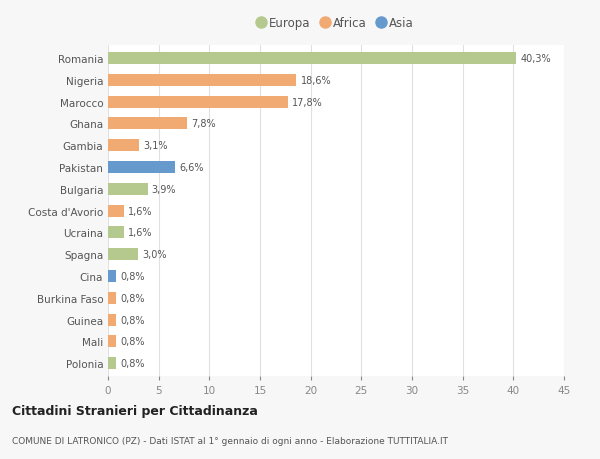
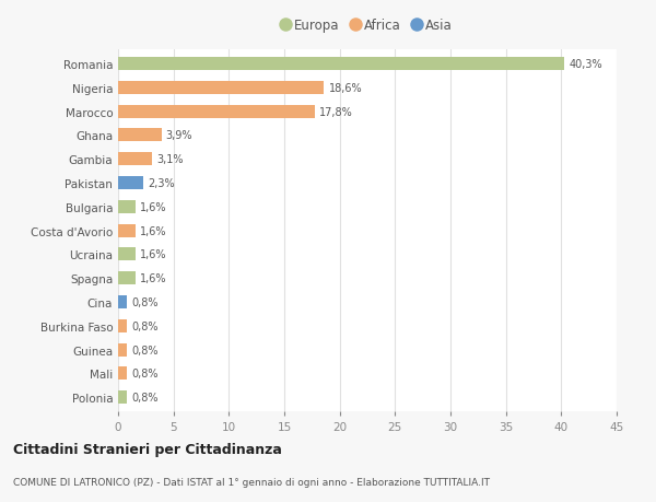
Ghana: 7,8% -> 3,9%
Pakistan: 6,6% -> 2,3%
Bulgaria: 3,9% -> 1,6%
Spagna: 3,0% -> 1,6%
